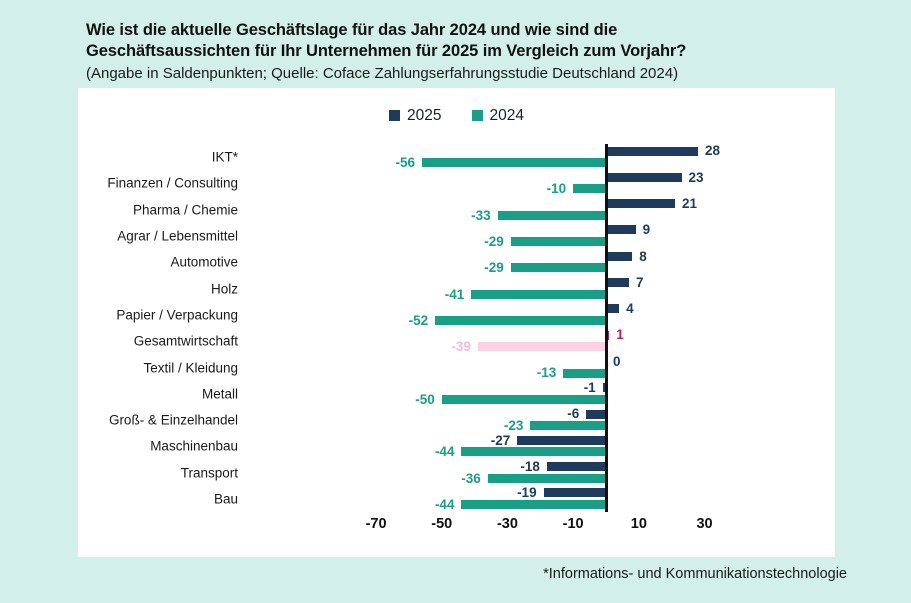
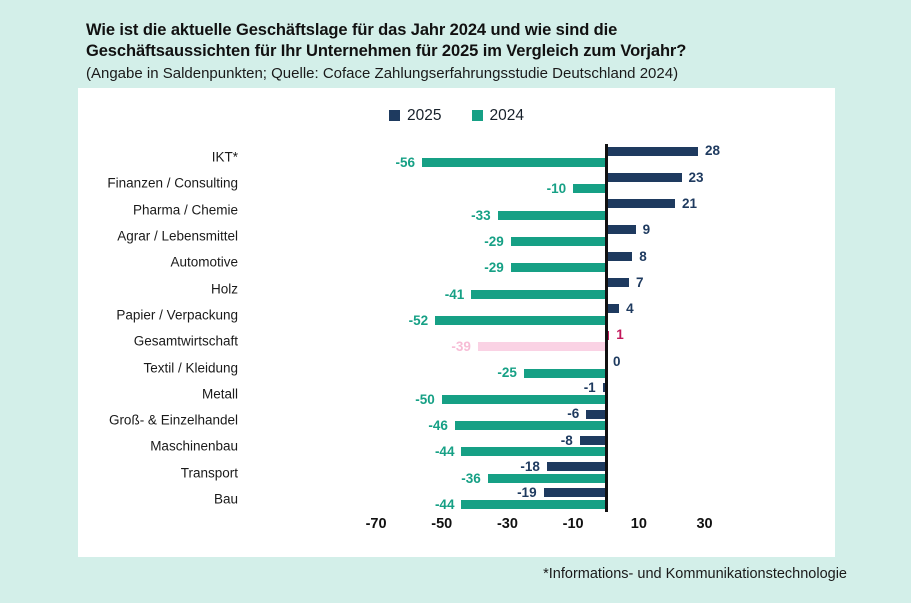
2024/Textil / Kleidung: -13 -> -25
2024/Groß- & Einzelhandel: -23 -> -46
2025/Maschinenbau: -27 -> -8
